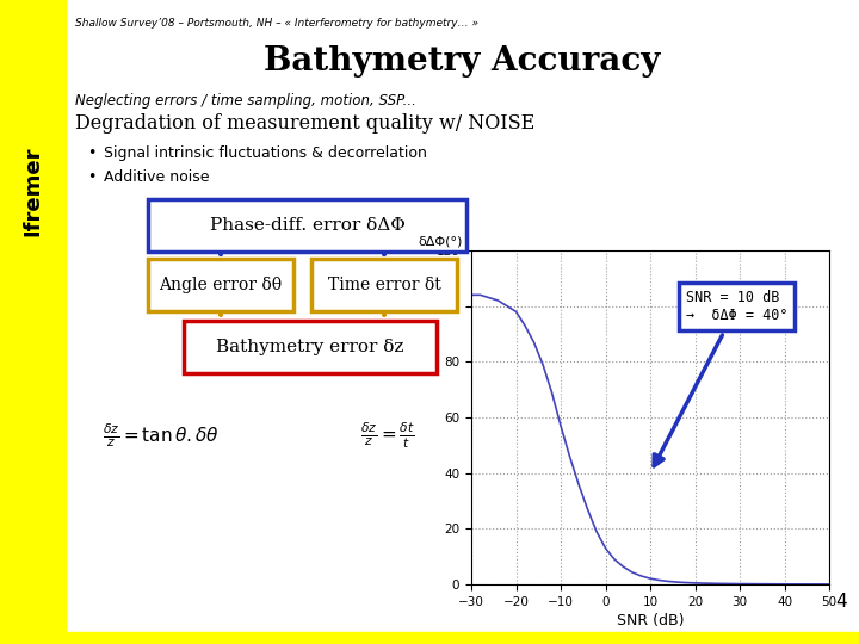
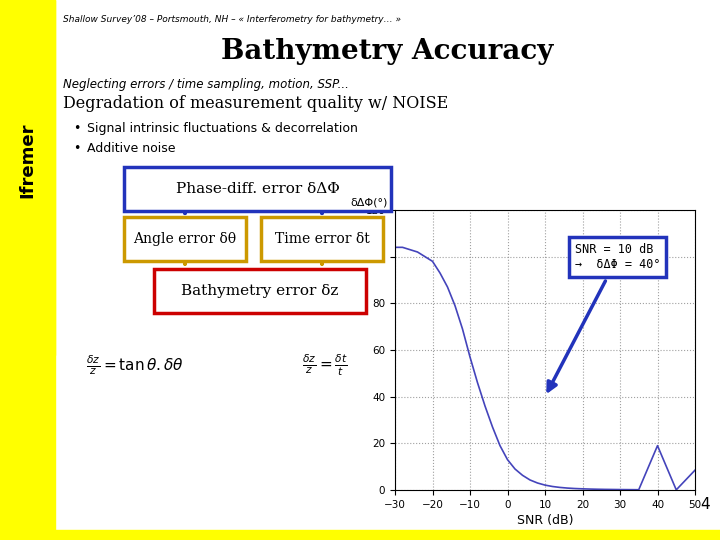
40: 0.1 -> 19.0
50: 0.1 -> 8.5
